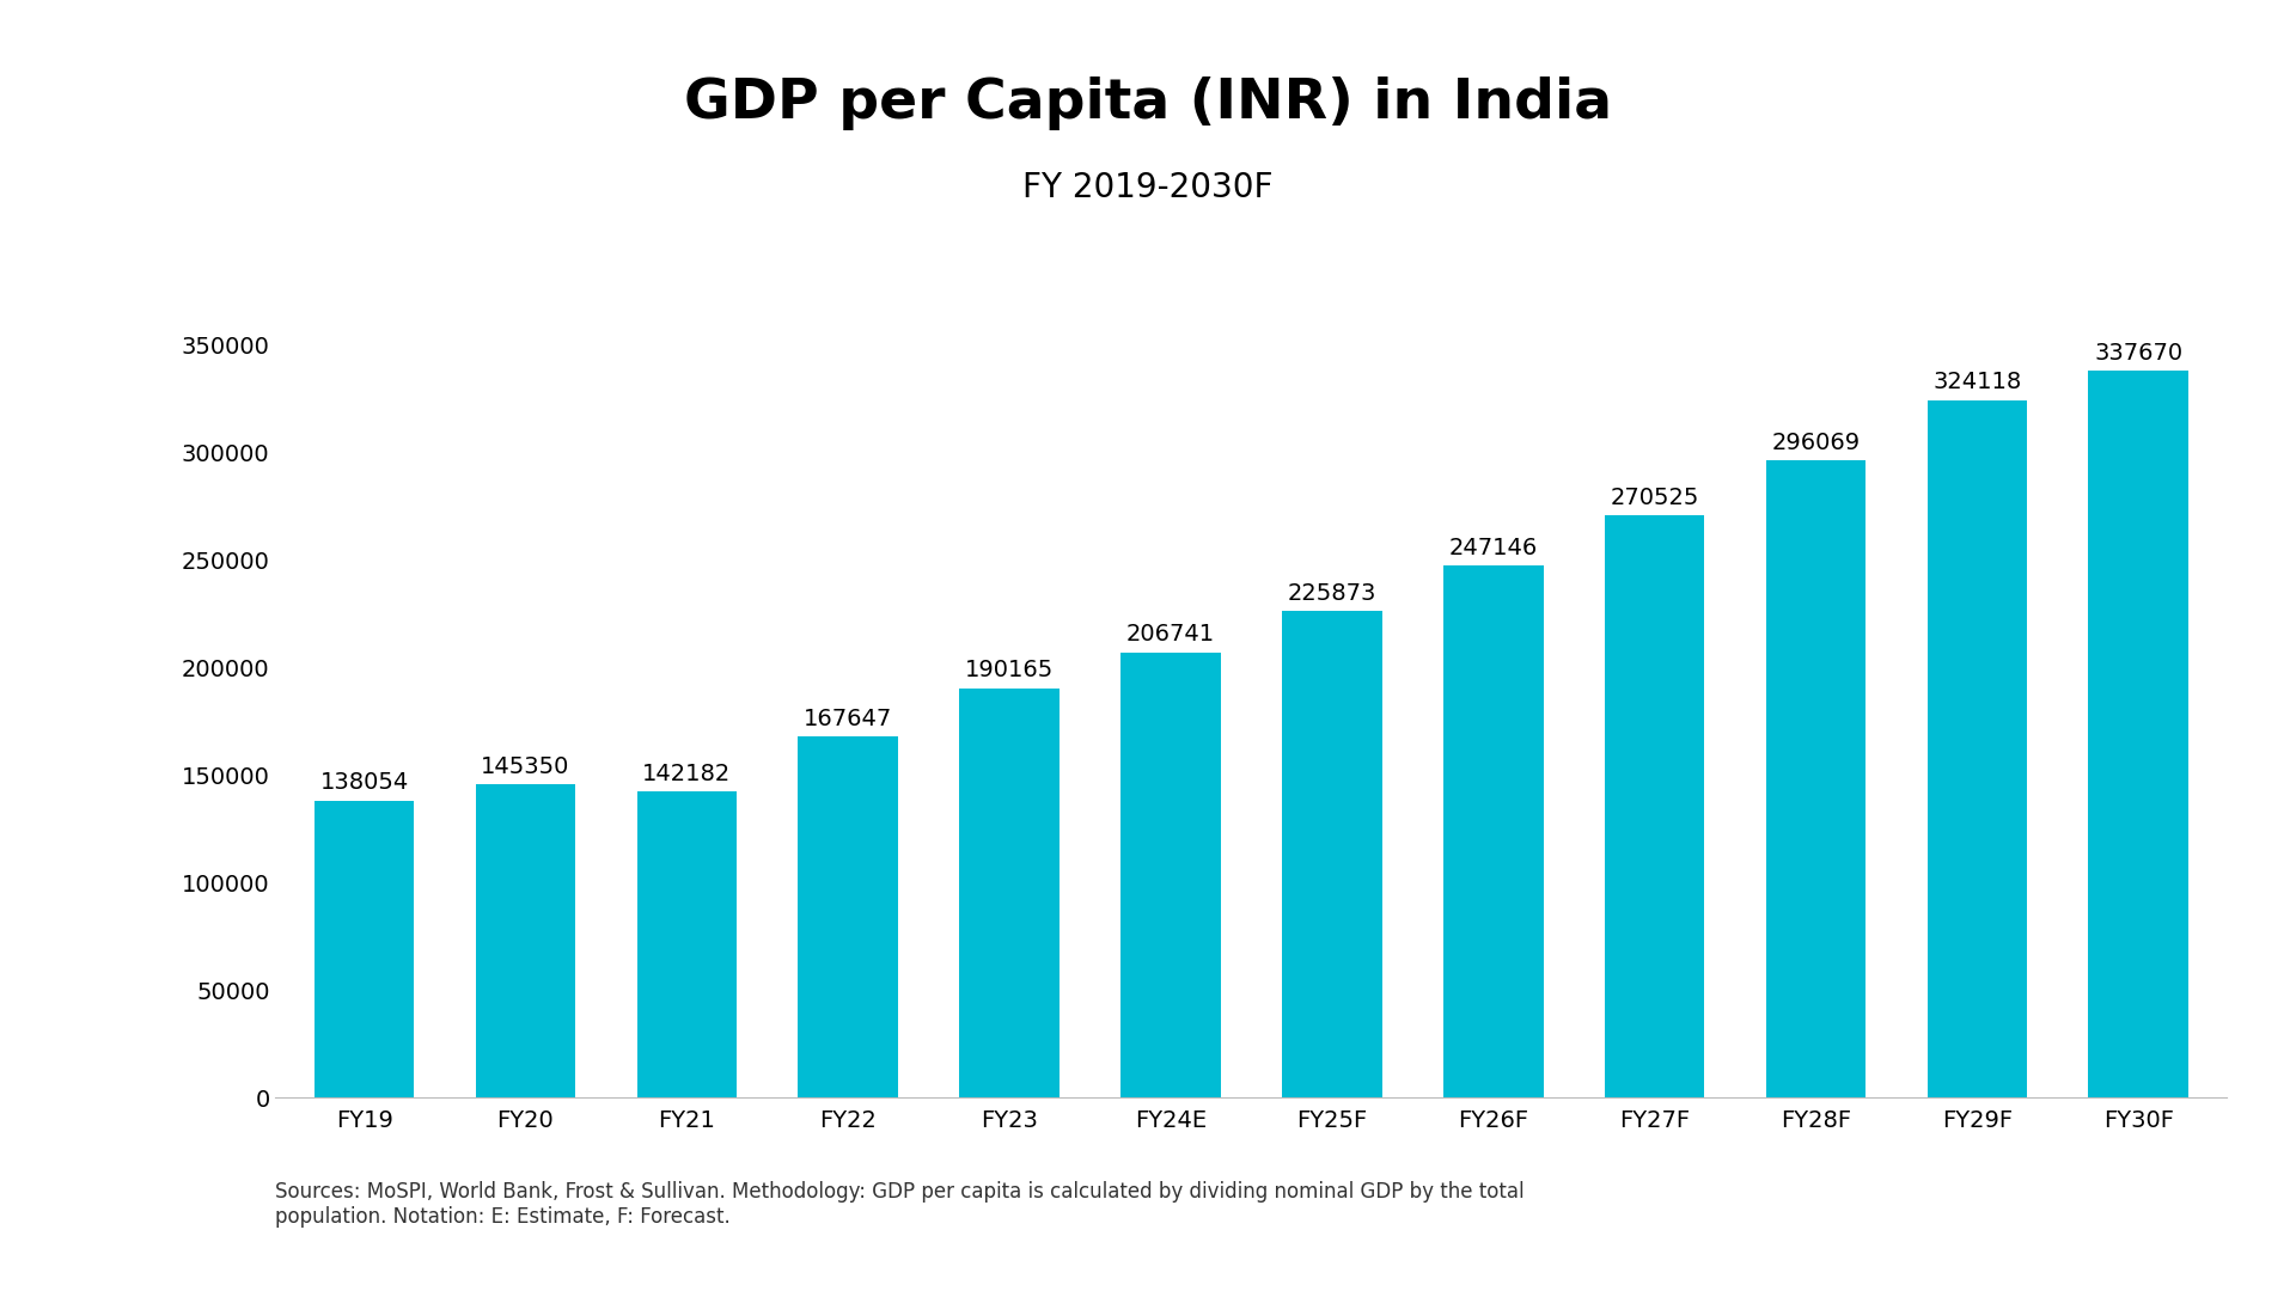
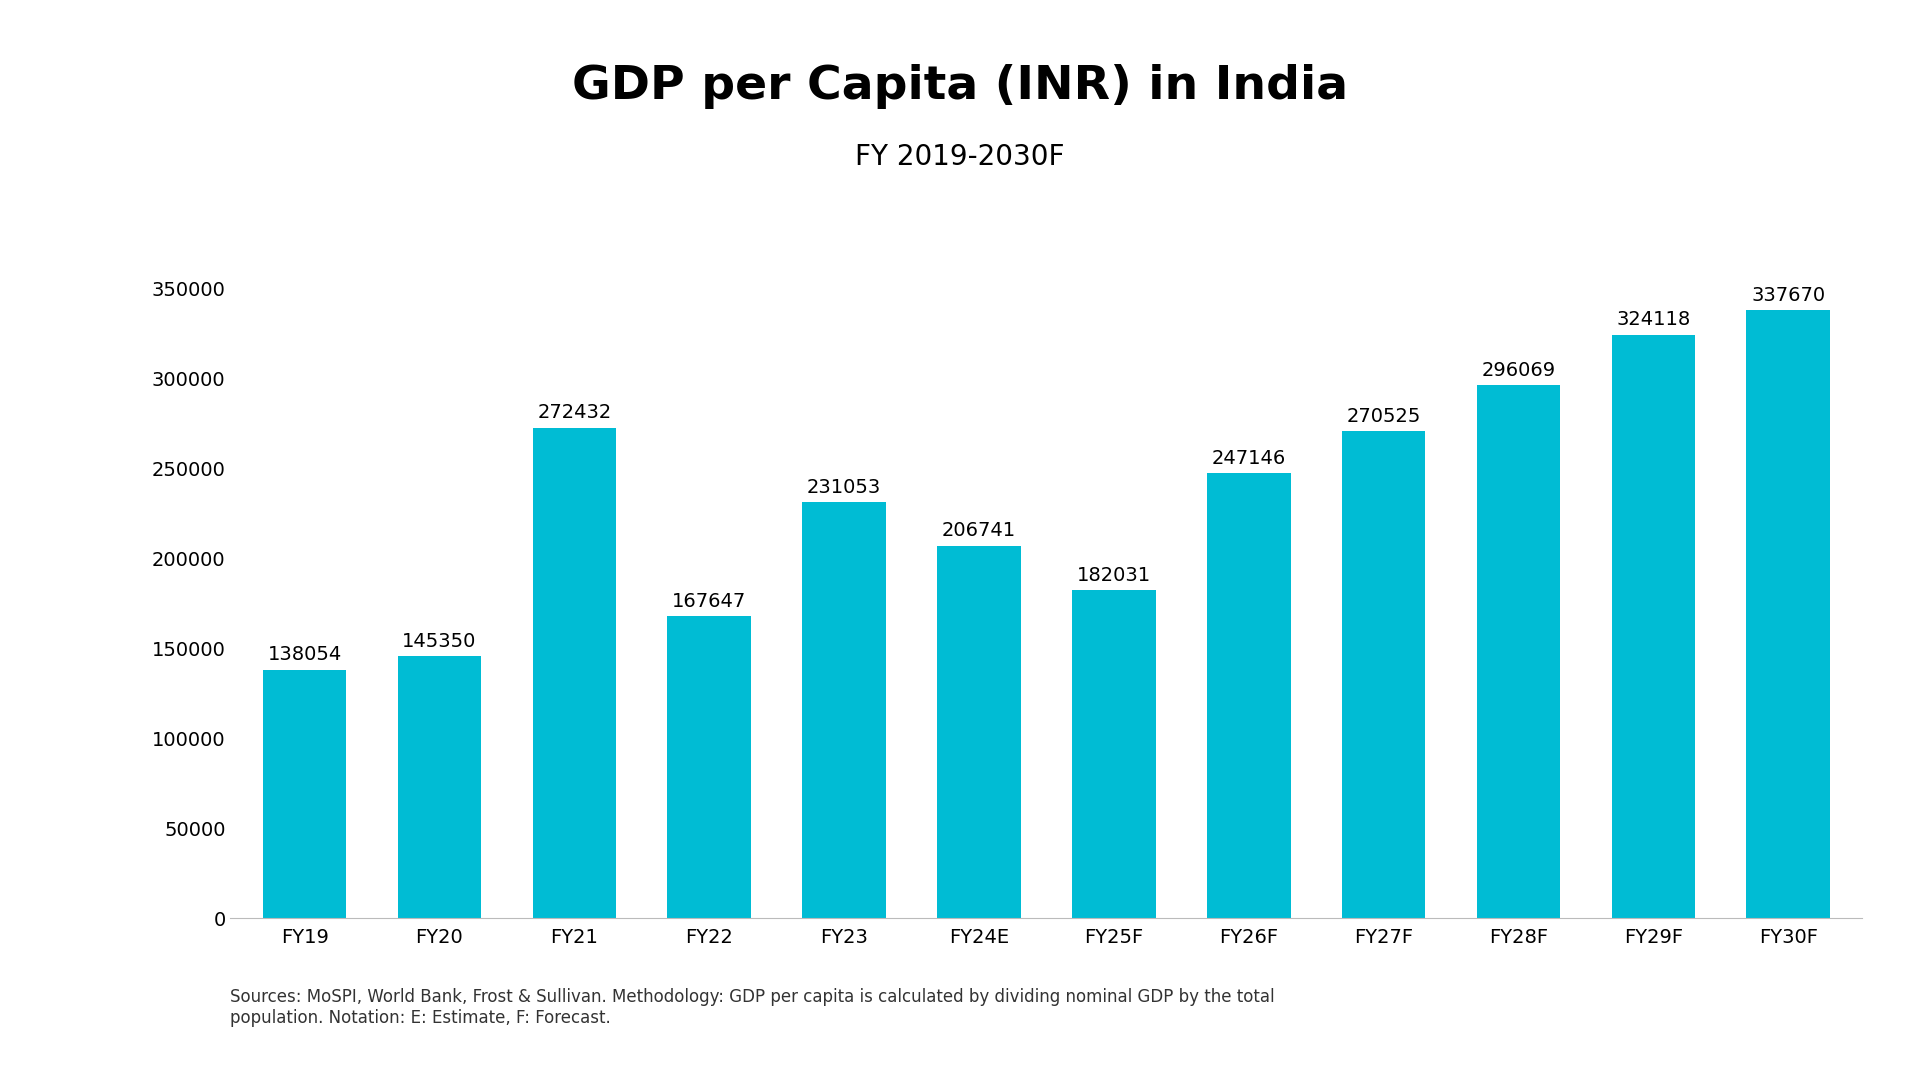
FY21: 142182 -> 272432
FY23: 190165 -> 231053
FY25F: 225873 -> 182031
